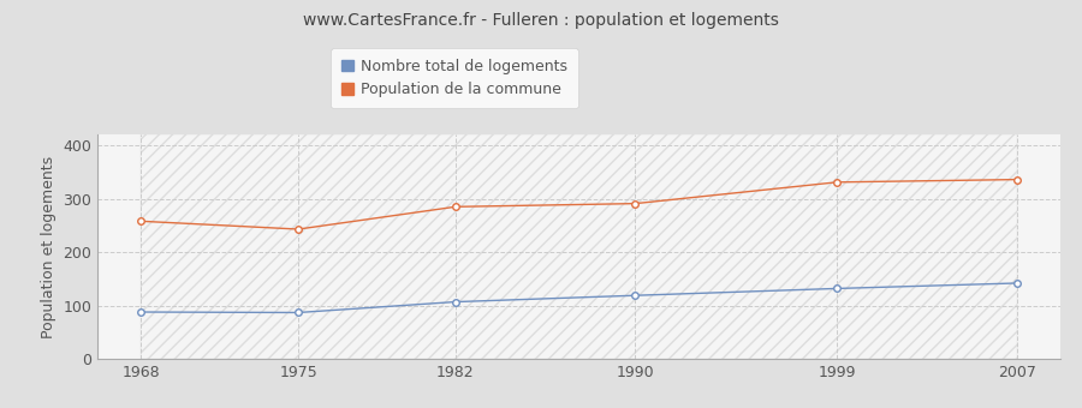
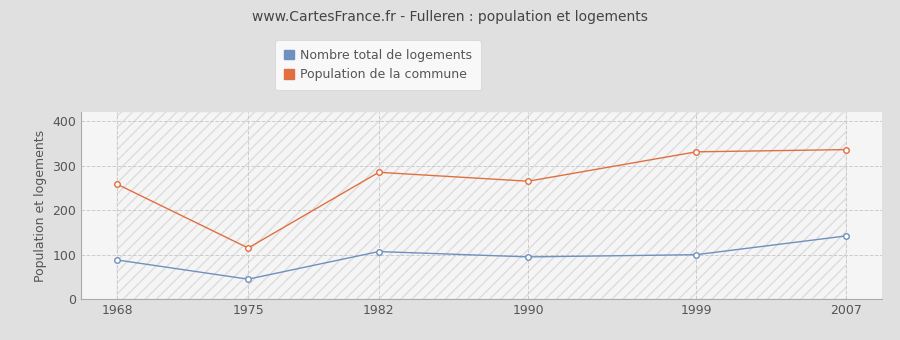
Nombre total de logements/1975: 87 -> 45
Population de la commune/1975: 243 -> 115
Nombre total de logements/1990: 119 -> 95
Population de la commune/1990: 291 -> 265
Nombre total de logements/1999: 132 -> 100
